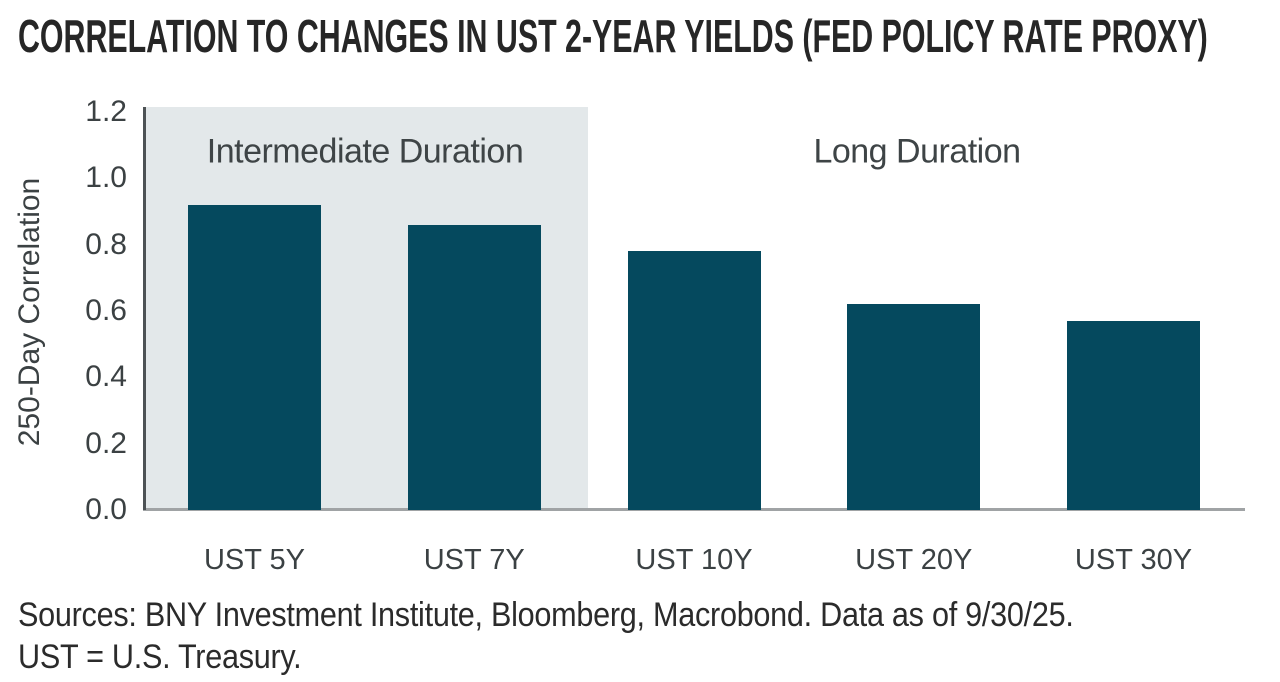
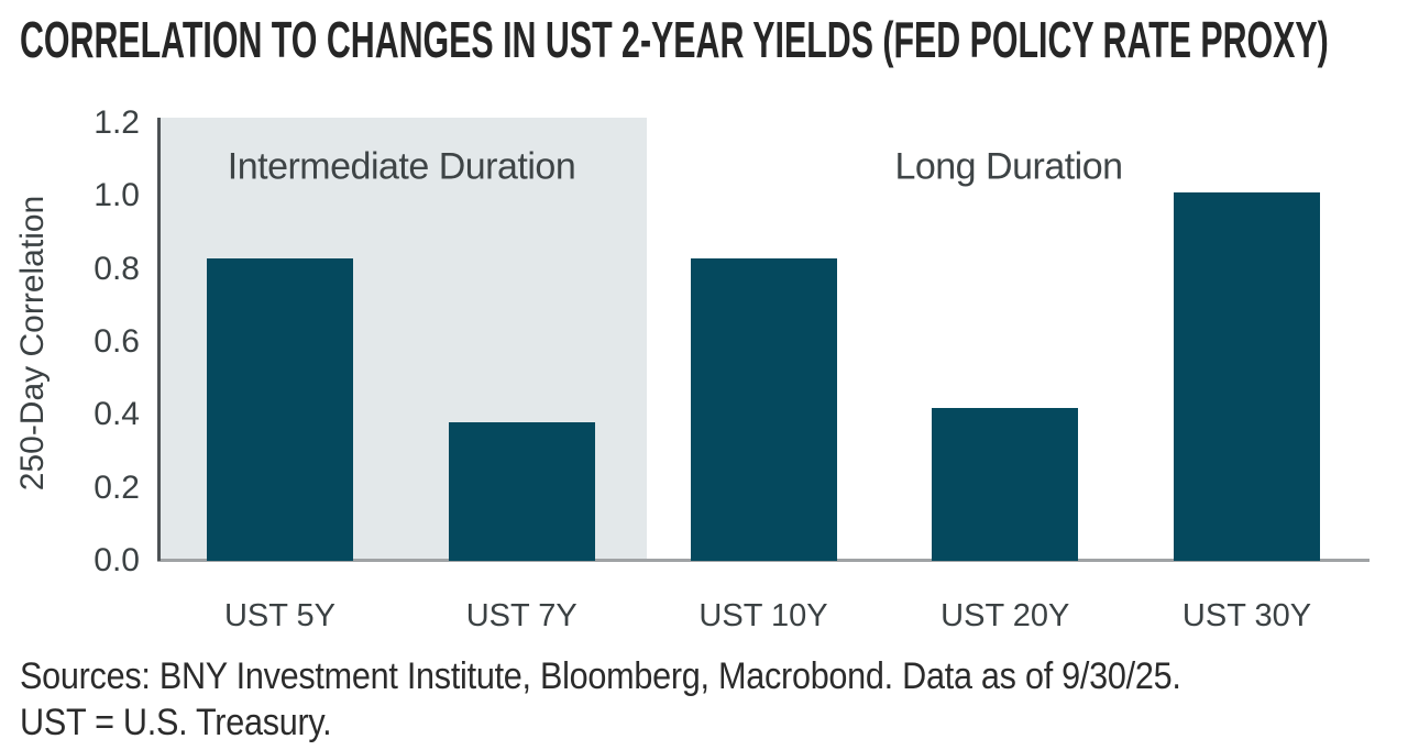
UST 5Y: 0.92 -> 0.83
UST 7Y: 0.86 -> 0.38
UST 10Y: 0.78 -> 0.83
UST 20Y: 0.62 -> 0.42
UST 30Y: 0.57 -> 1.01
